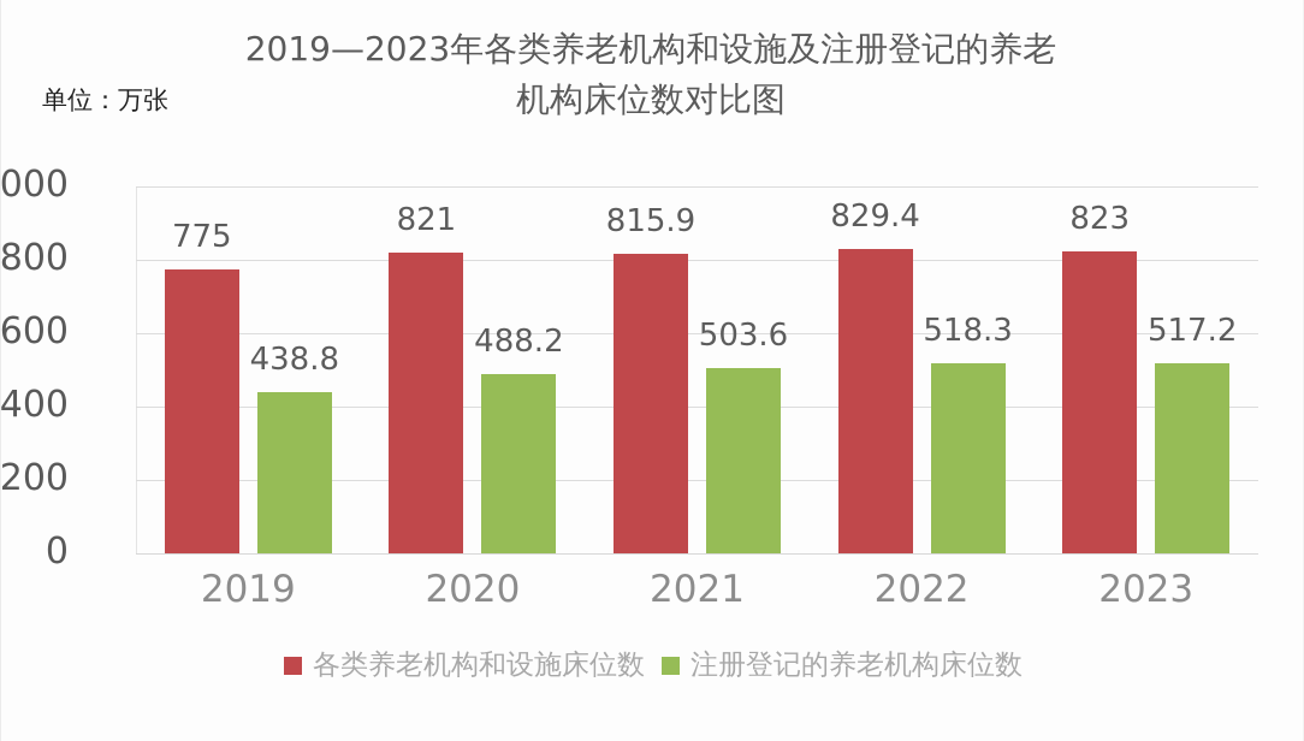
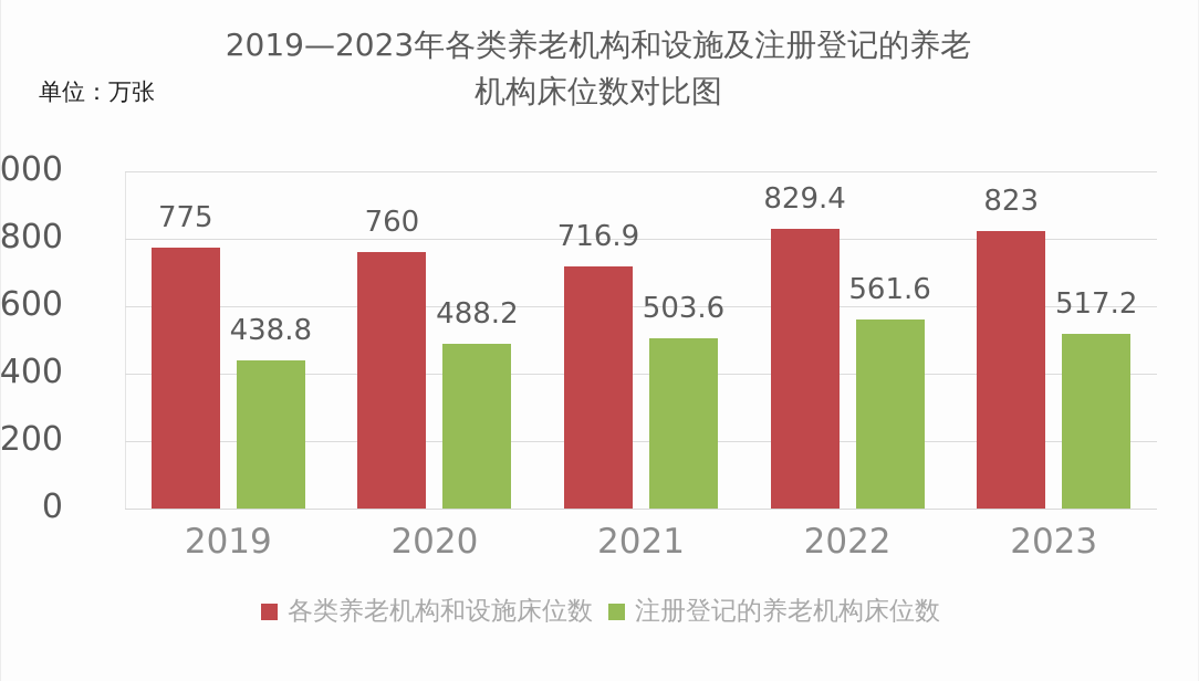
各类养老机构和设施床位数/2020: 821 -> 760
各类养老机构和设施床位数/2021: 815.9 -> 716.9
注册登记的养老机构床位数/2022: 518.3 -> 561.6
